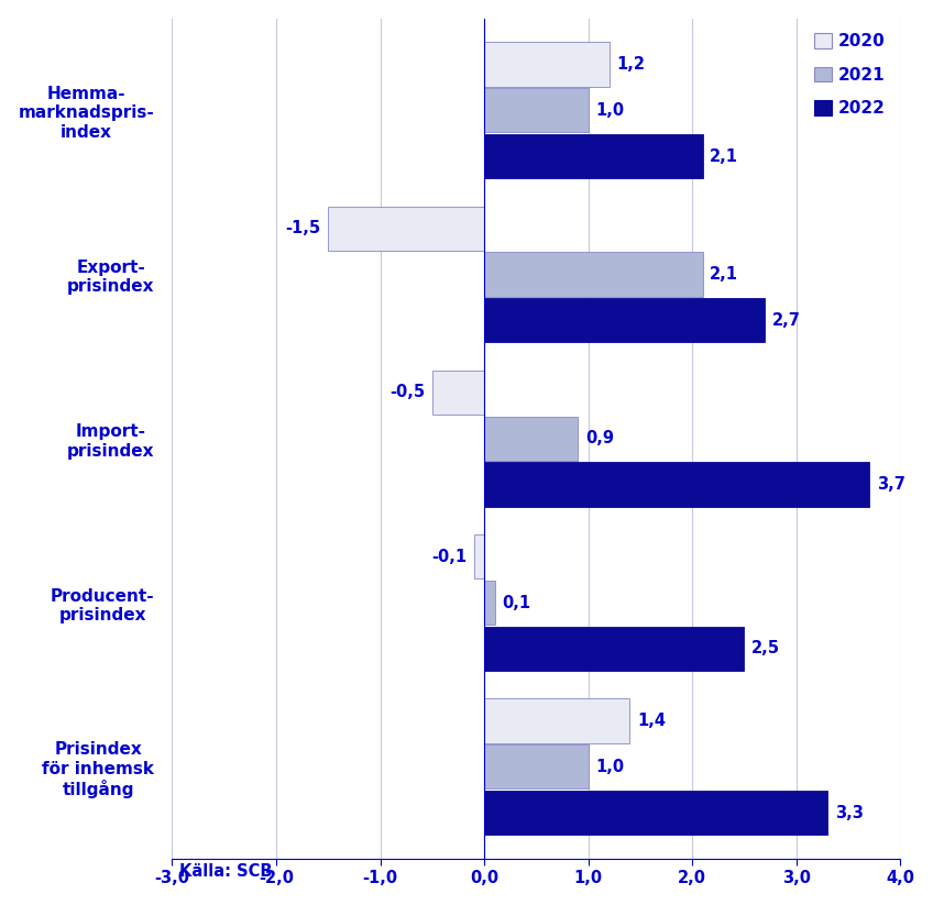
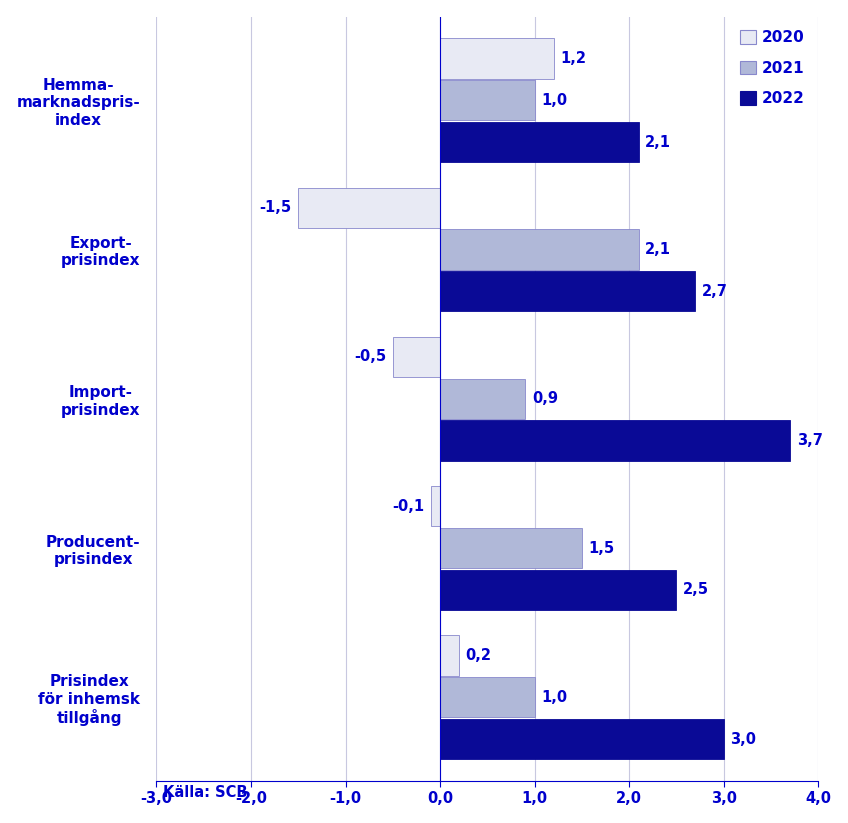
2021/Producent- prisindex: 0,1 -> 1,5
2020/Prisindex för inhemsk tillgång: 1,4 -> 0,2
2022/Prisindex för inhemsk tillgång: 3,3 -> 3,0
